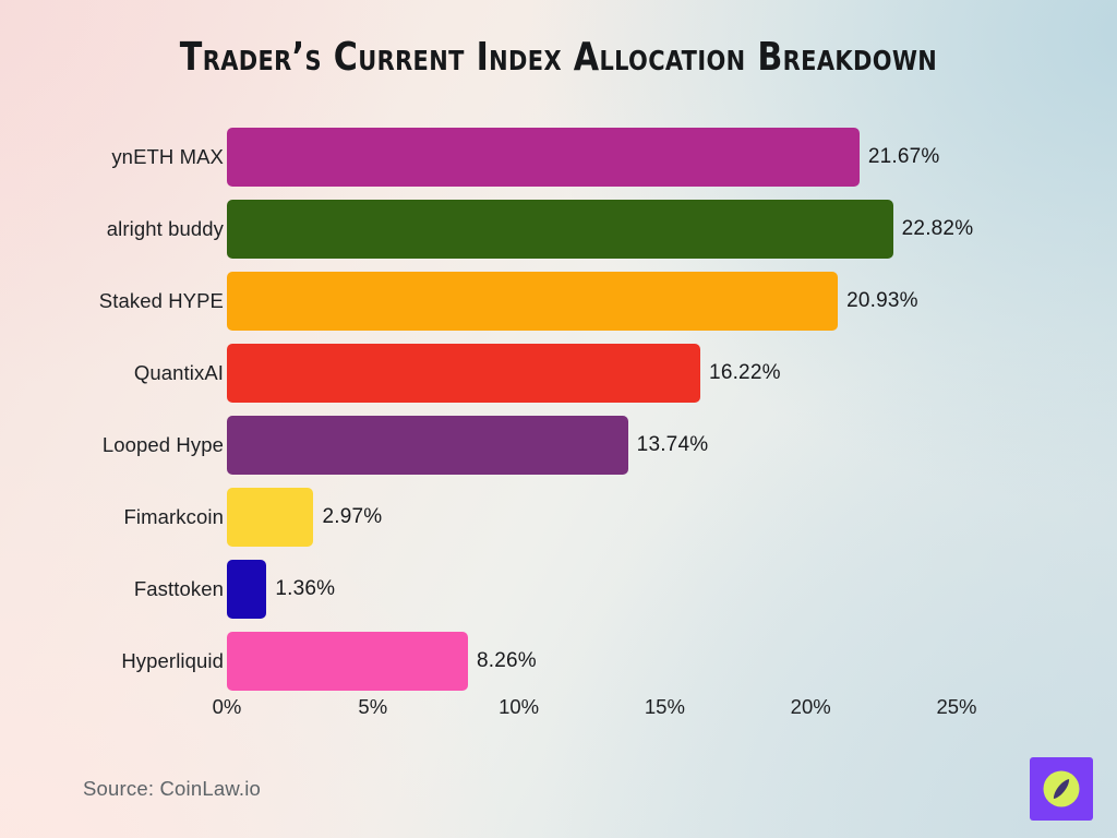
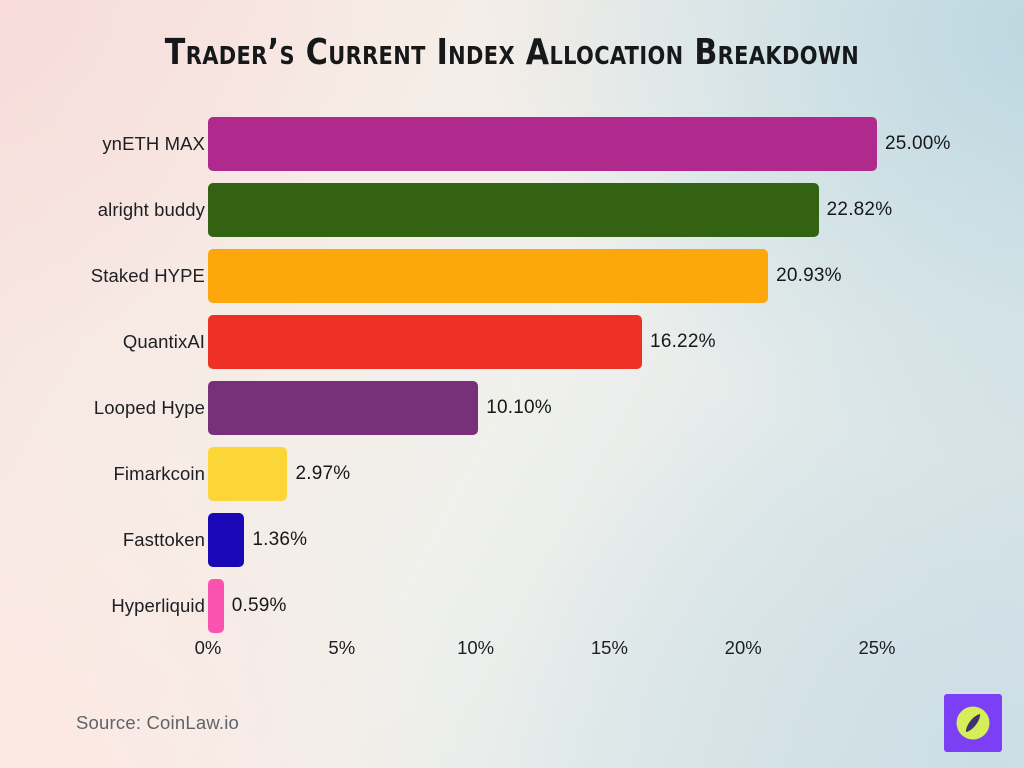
ynETH MAX: 21.67% -> 25.00%
Looped Hype: 13.74% -> 10.10%
Hyperliquid: 8.26% -> 0.59%
